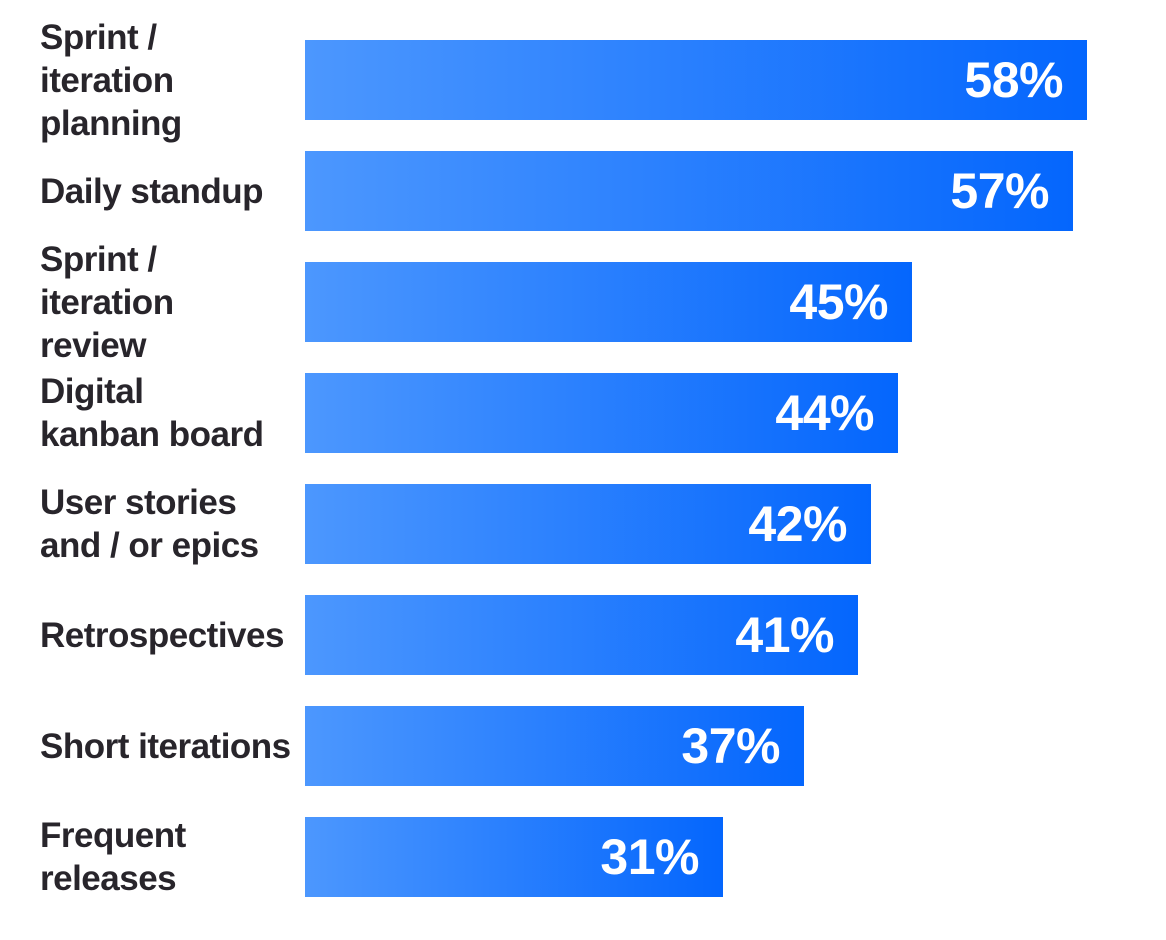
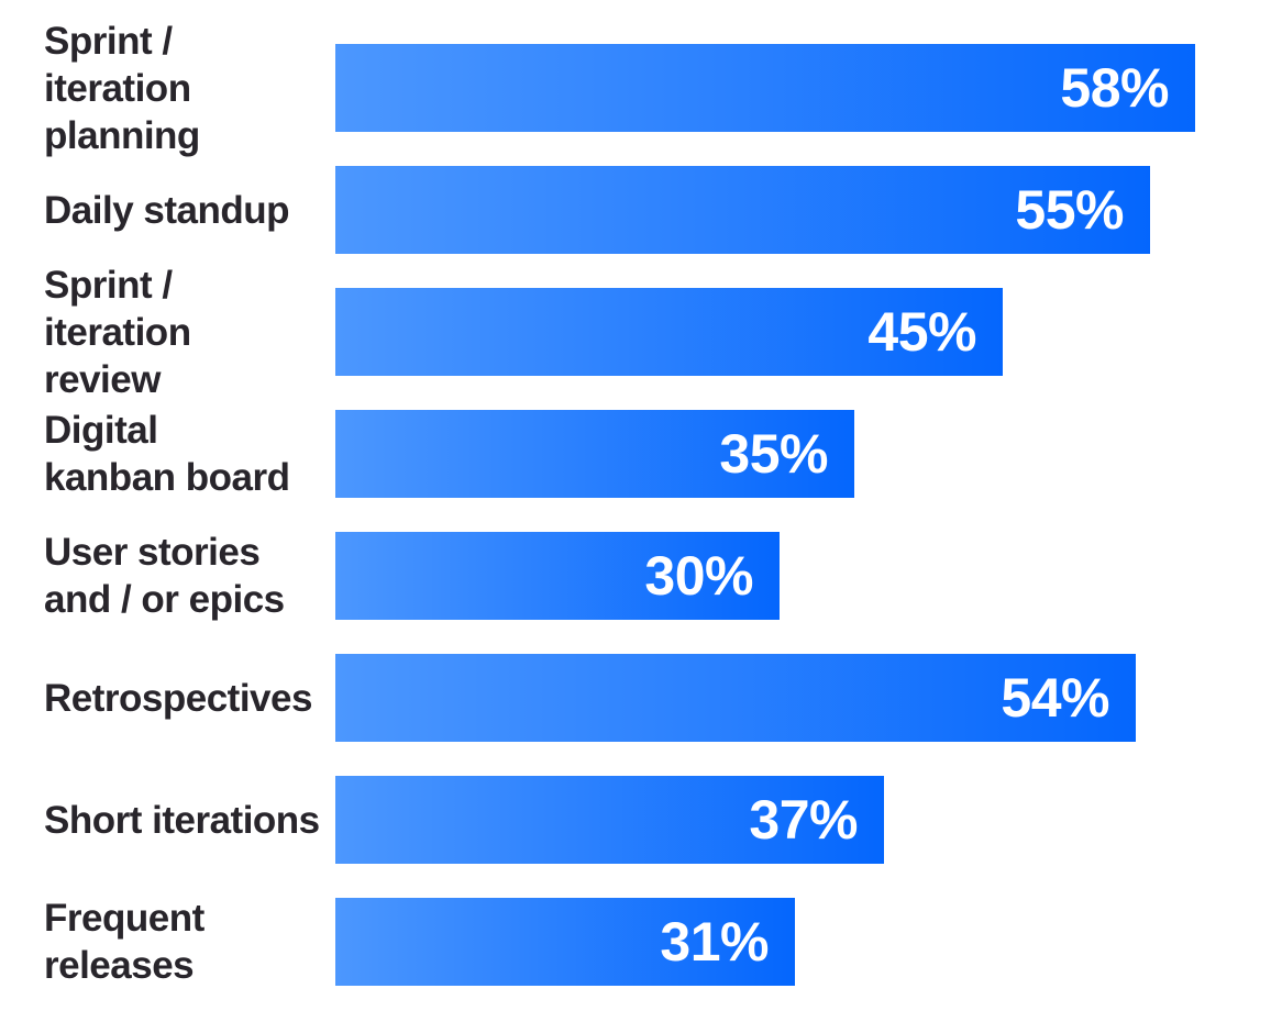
Daily standup: 57% -> 55%
Digital kanban board: 44% -> 35%
User stories and / or epics: 42% -> 30%
Retrospectives: 41% -> 54%
